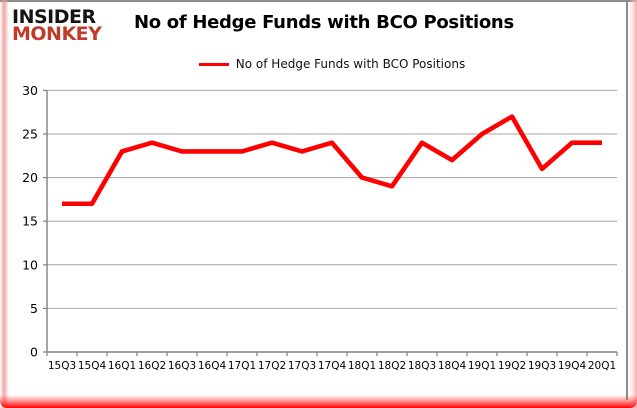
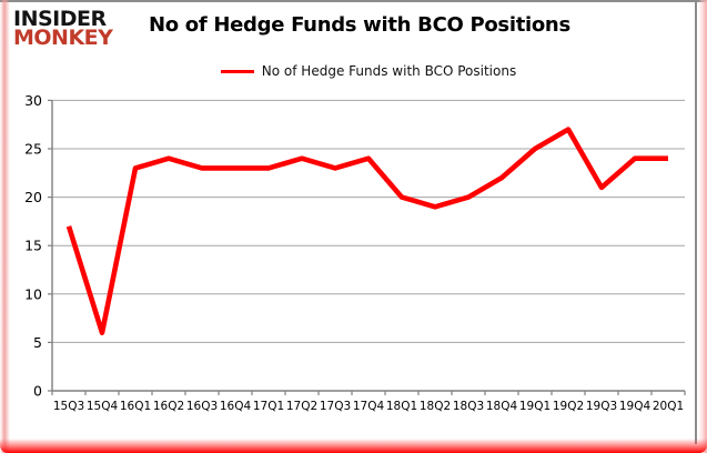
15Q4: 17 -> 6
18Q3: 24 -> 20
